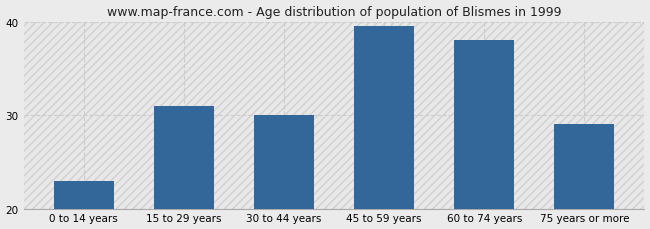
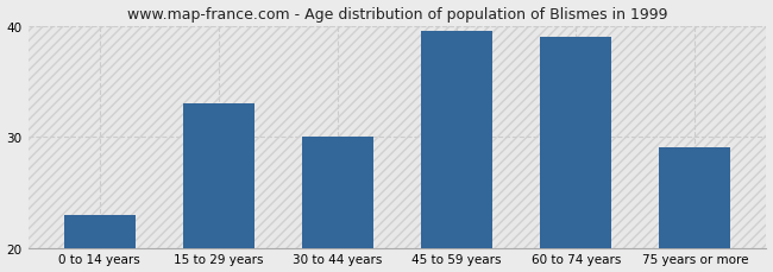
15 to 29 years: 31.0 -> 33.0
60 to 74 years: 38.0 -> 39.0
